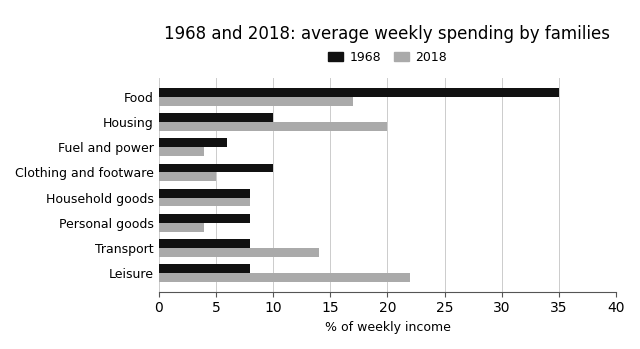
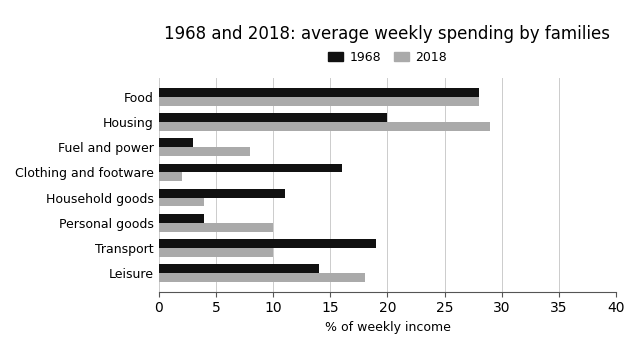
1968/Food: 35 -> 28
2018/Food: 17 -> 28
1968/Housing: 10 -> 20
2018/Housing: 20 -> 29
1968/Fuel and power: 6 -> 3
2018/Fuel and power: 4 -> 8
1968/Clothing and footware: 10 -> 16
2018/Clothing and footware: 5 -> 2
1968/Household goods: 8 -> 11
2018/Household goods: 8 -> 4
1968/Personal goods: 8 -> 4
2018/Personal goods: 4 -> 10
1968/Transport: 8 -> 19
2018/Transport: 14 -> 10
1968/Leisure: 8 -> 14
2018/Leisure: 22 -> 18
